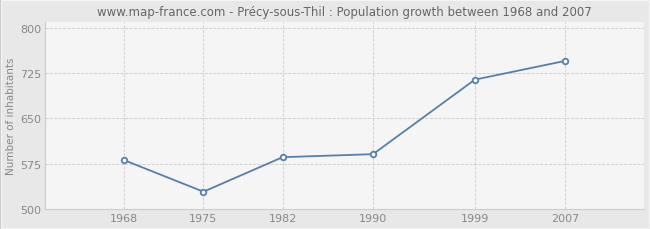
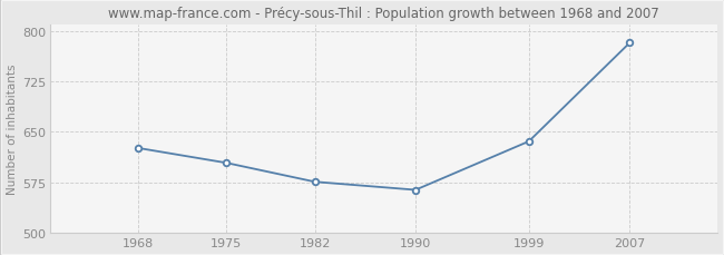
1968: 581 -> 626
1975: 529 -> 604
1982: 586 -> 576
1990: 591 -> 564
1999: 714 -> 636
2007: 745 -> 782
